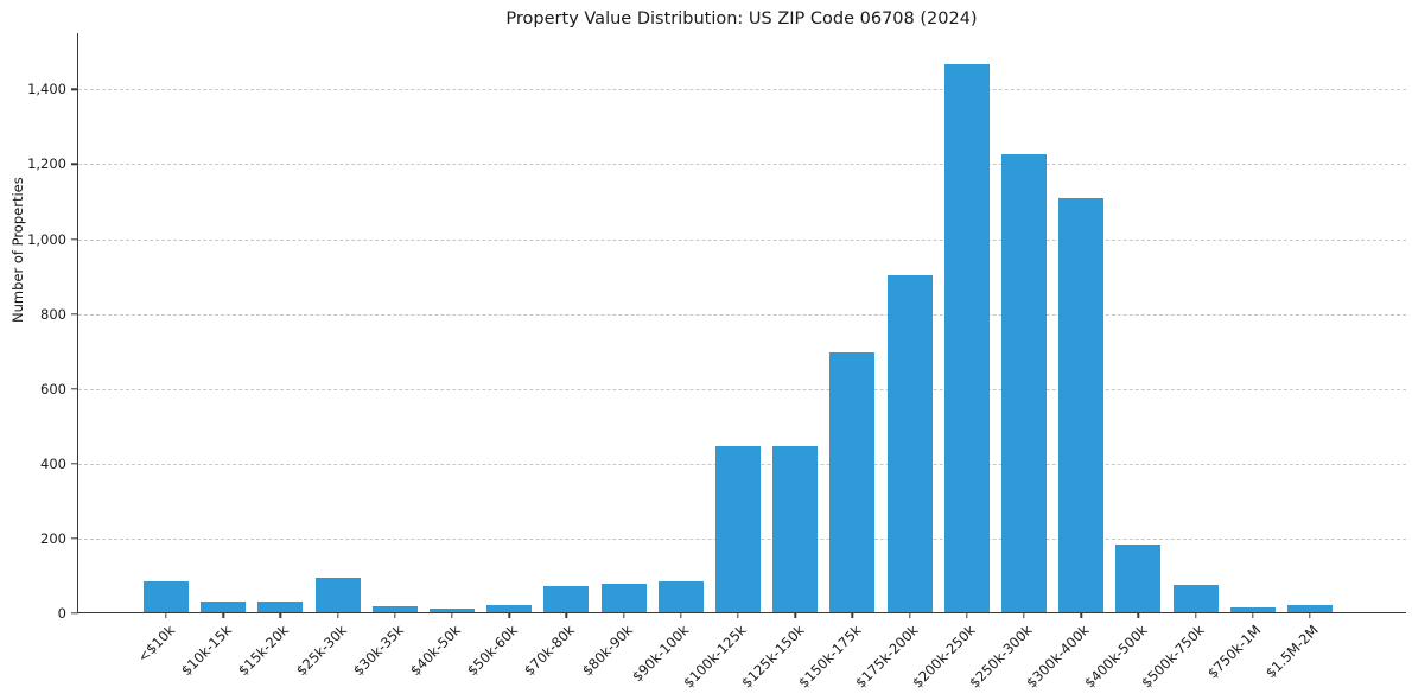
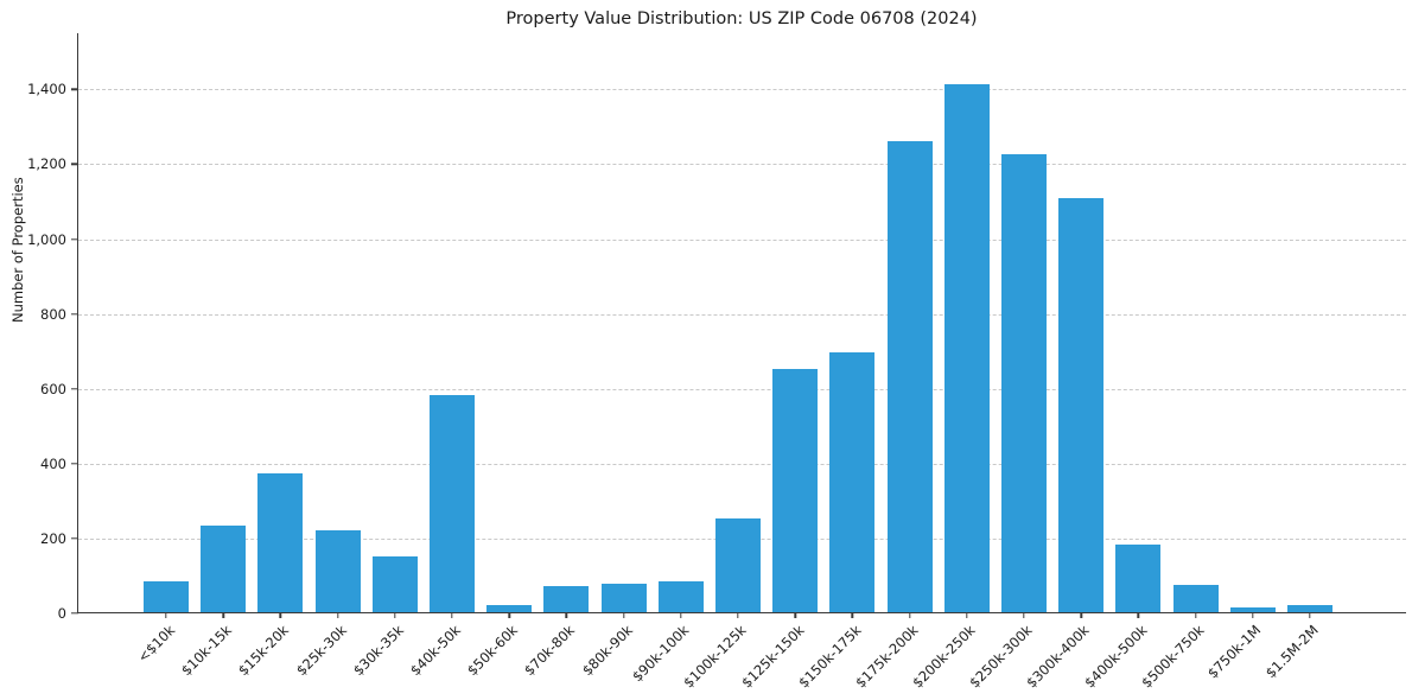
$10k-15k: 30 -> 230
$15k-20k: 30 -> 370
$25k-30k: 90 -> 220
$30k-35k: 20 -> 150
$40k-50k: 10 -> 580
$100k-125k: 440 -> 250
$125k-150k: 440 -> 650
$175k-200k: 900 -> 1260
$200k-250k: 1460 -> 1410
